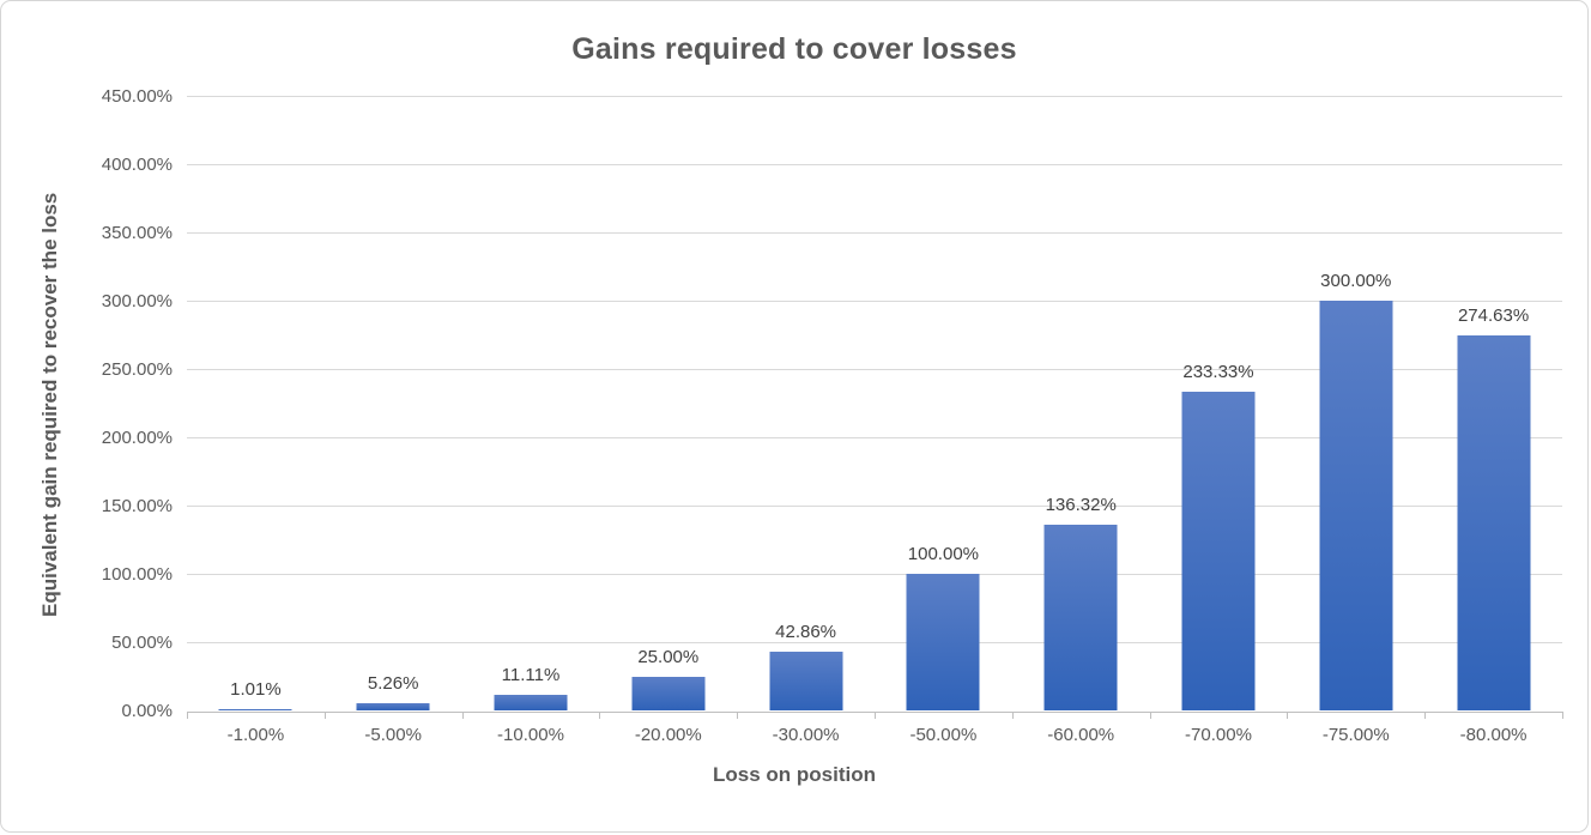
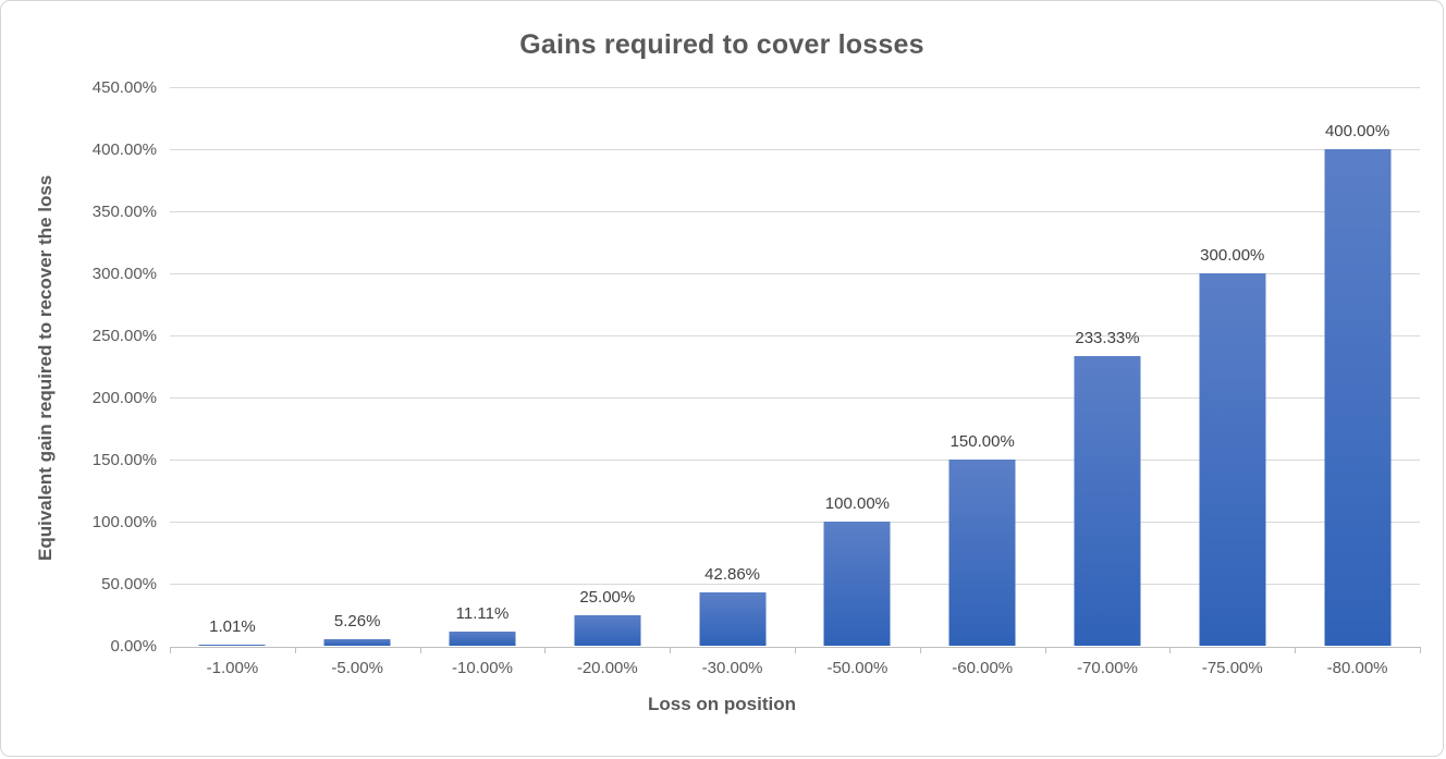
-60.00%: 136.32% -> 150.00%
-80.00%: 274.63% -> 400.00%
